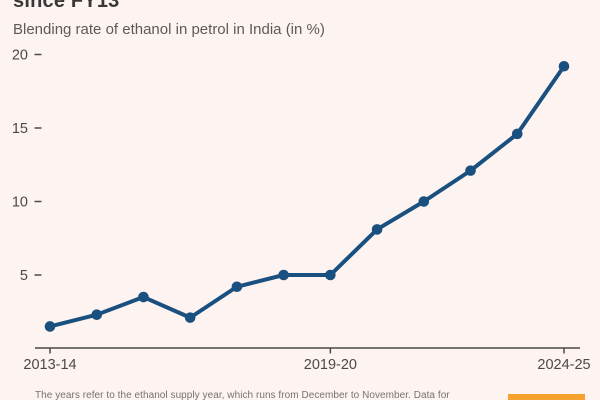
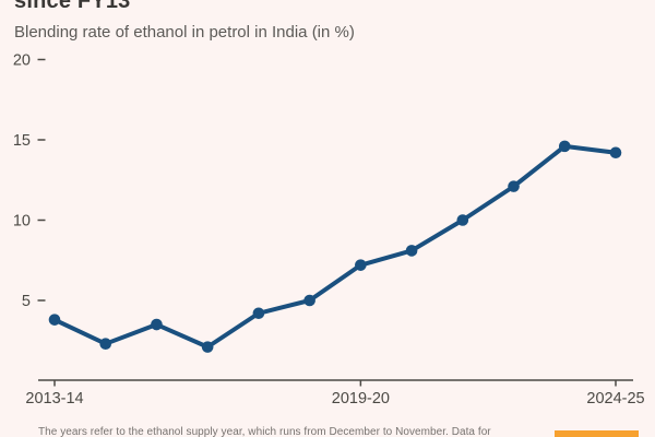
2013-14: 1.5 -> 3.8
2019-20: 5.0 -> 7.2
2024-25: 19.2 -> 14.2
